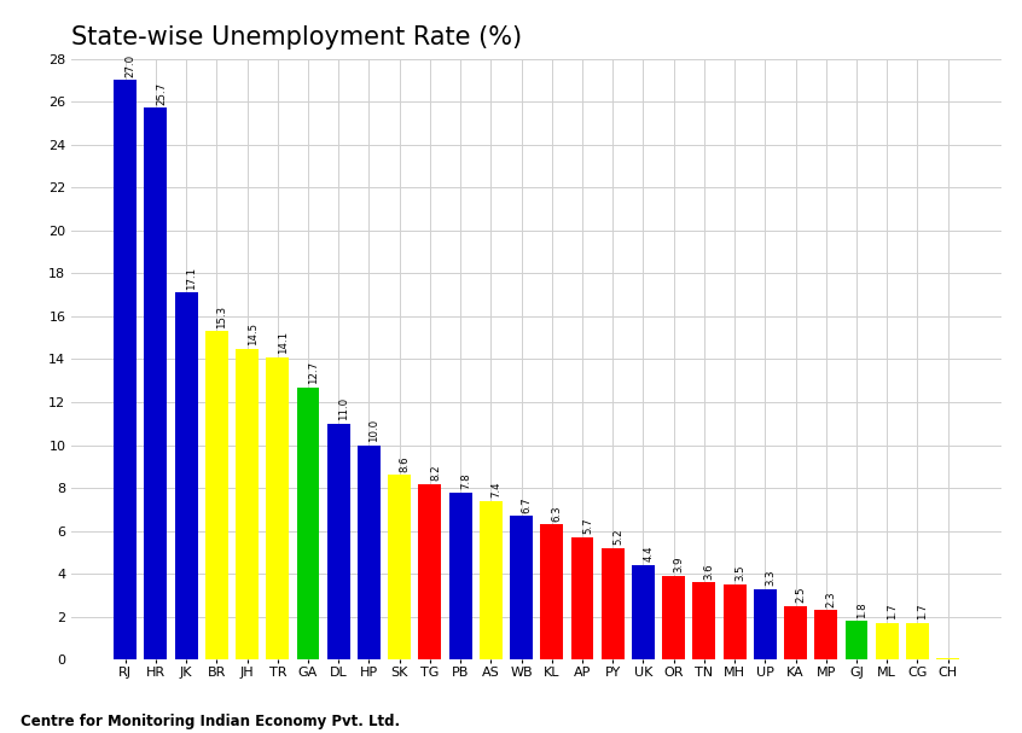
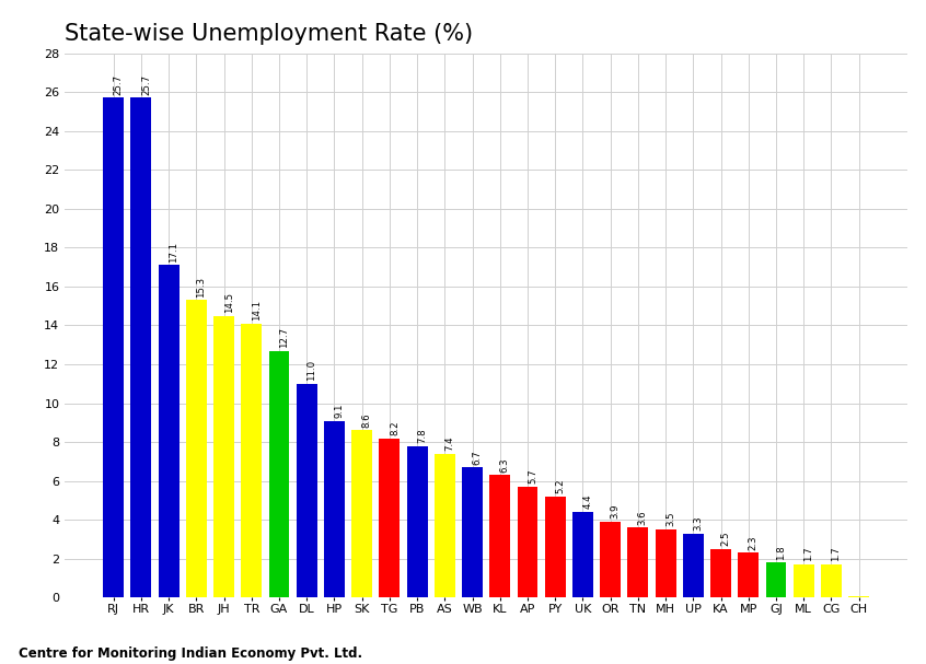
RJ: 27.0 -> 25.7
HP: 10.0 -> 9.1
